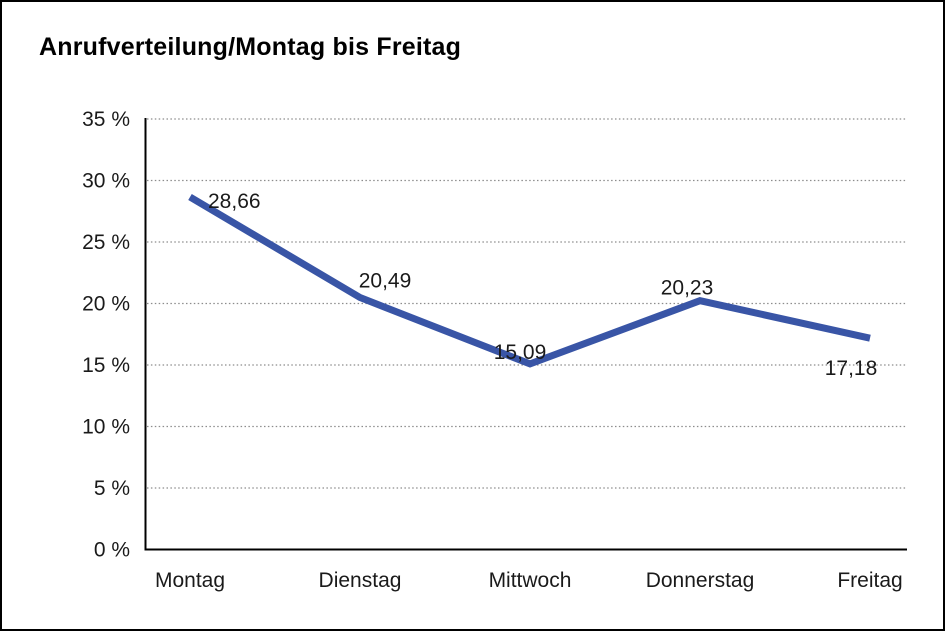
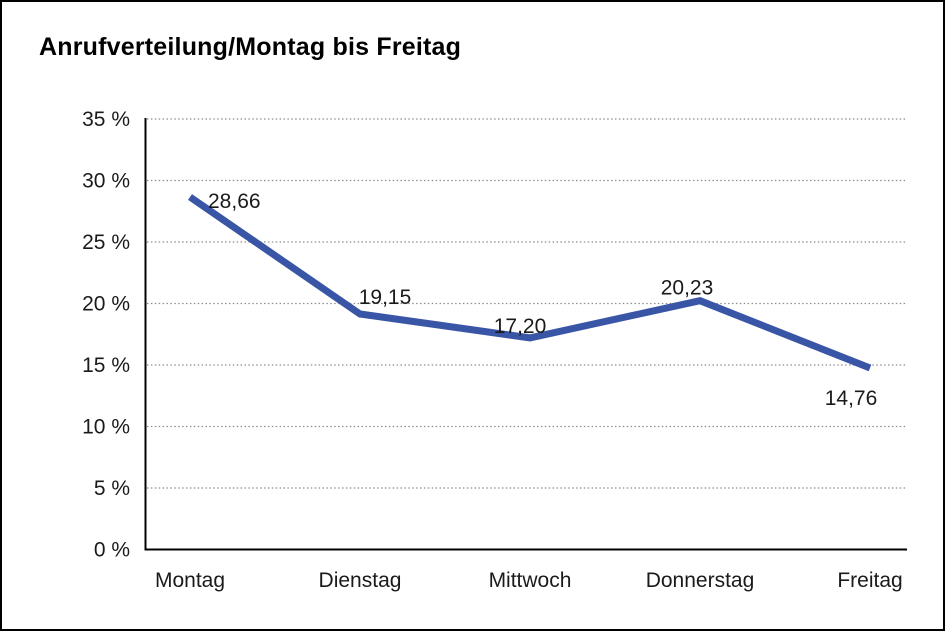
Dienstag: 20,49 -> 19,15
Mittwoch: 15,09 -> 17,20
Freitag: 17,18 -> 14,76
